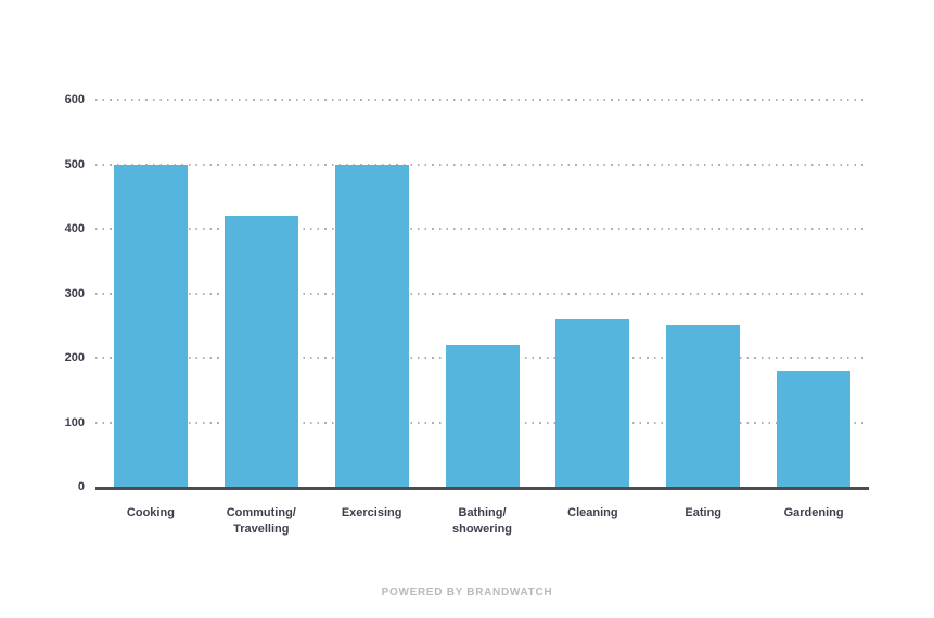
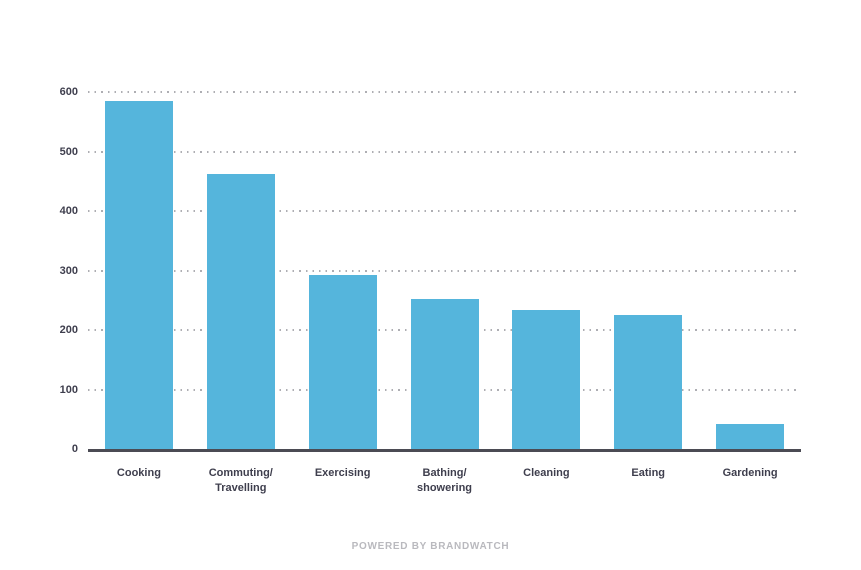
Cooking: 500 -> 580
Commuting/ Travelling: 420 -> 460
Exercising: 500 -> 290
Bathing/ showering: 220 -> 250
Cleaning: 260 -> 230
Eating: 250 -> 230
Gardening: 180 -> 40
